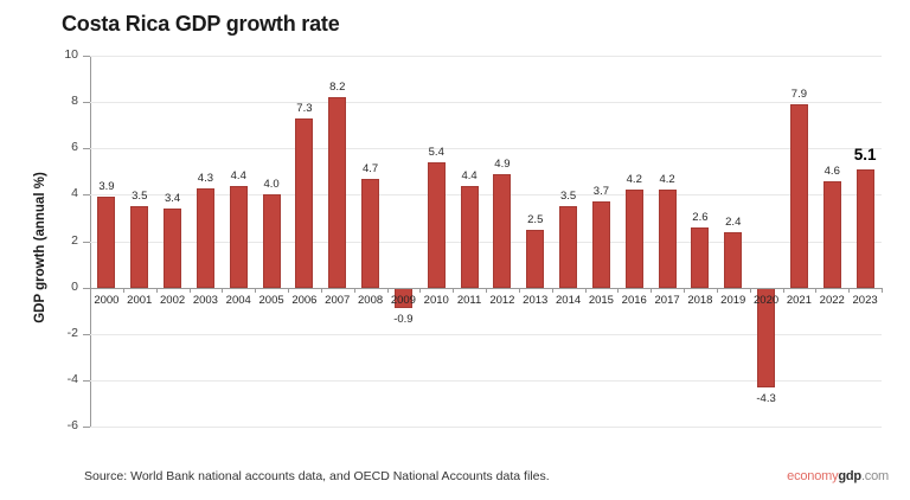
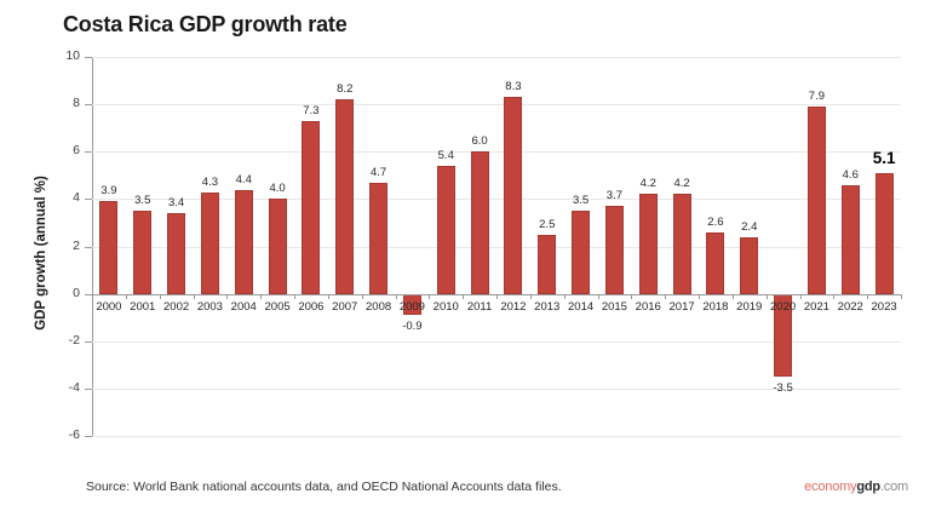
2011: 4.4 -> 6.0
2012: 4.9 -> 8.3
2020: -4.3 -> -3.5
